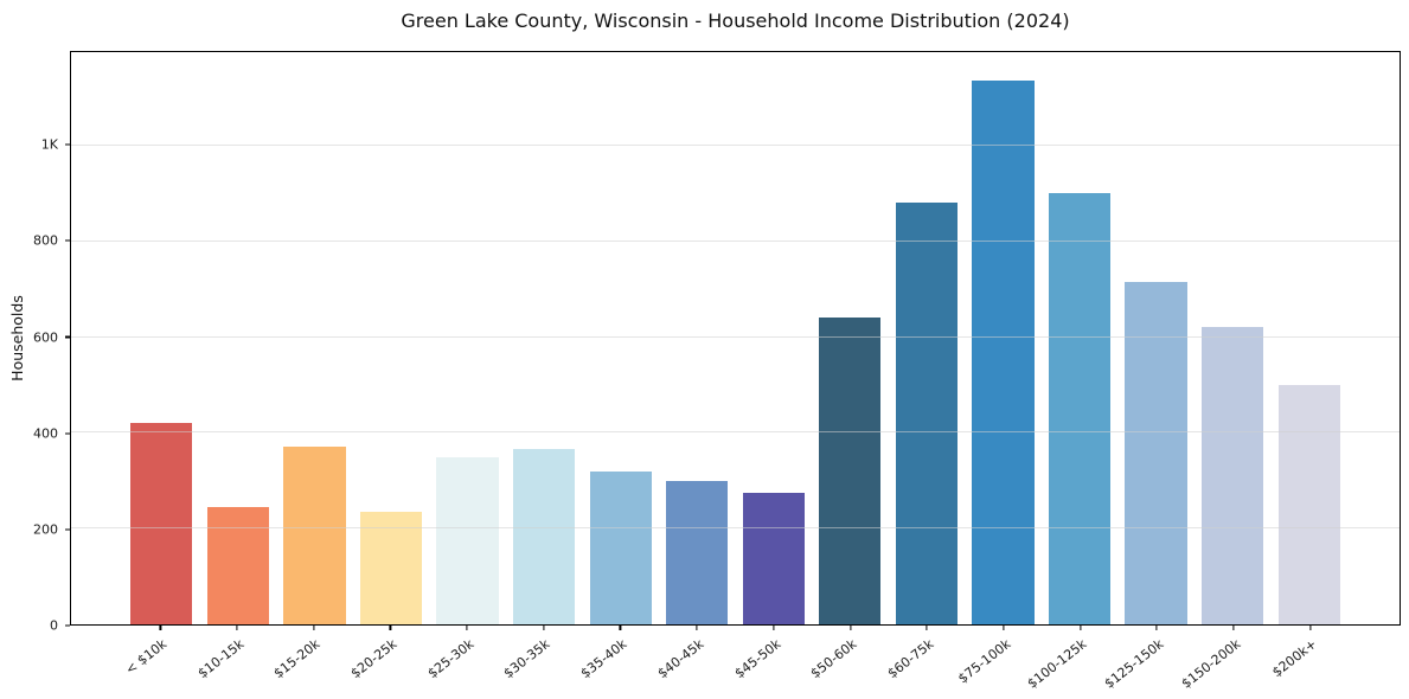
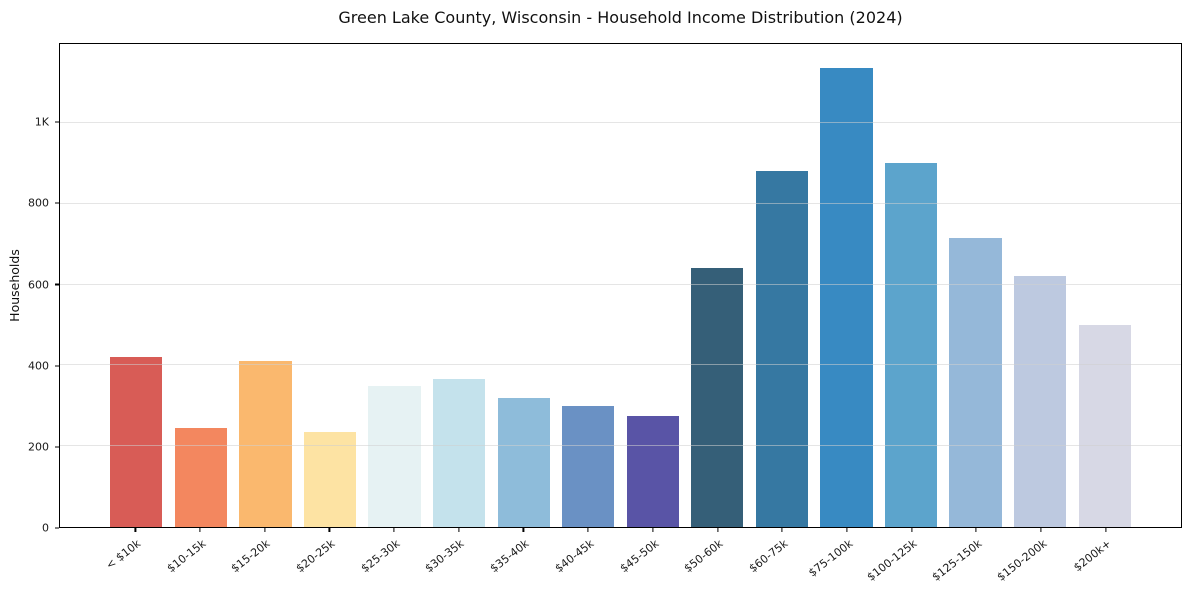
$15-20k: 370 -> 410
